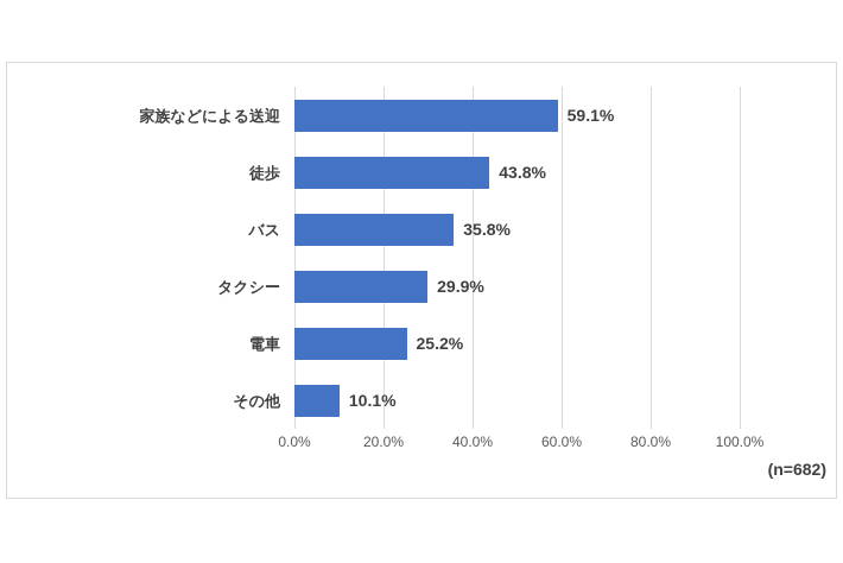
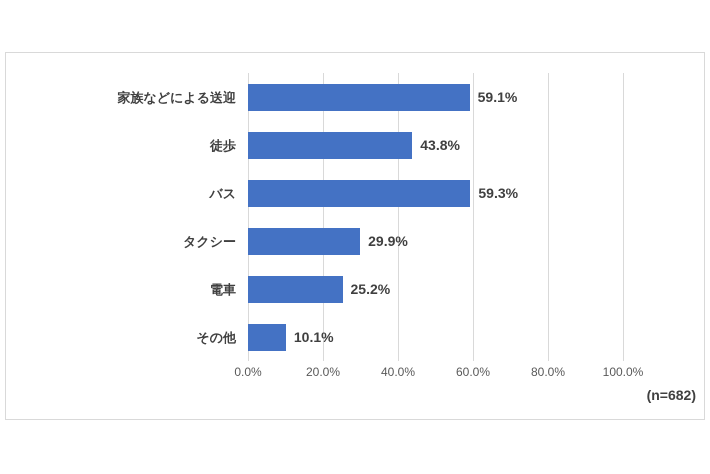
バス: 35.8% -> 59.3%
